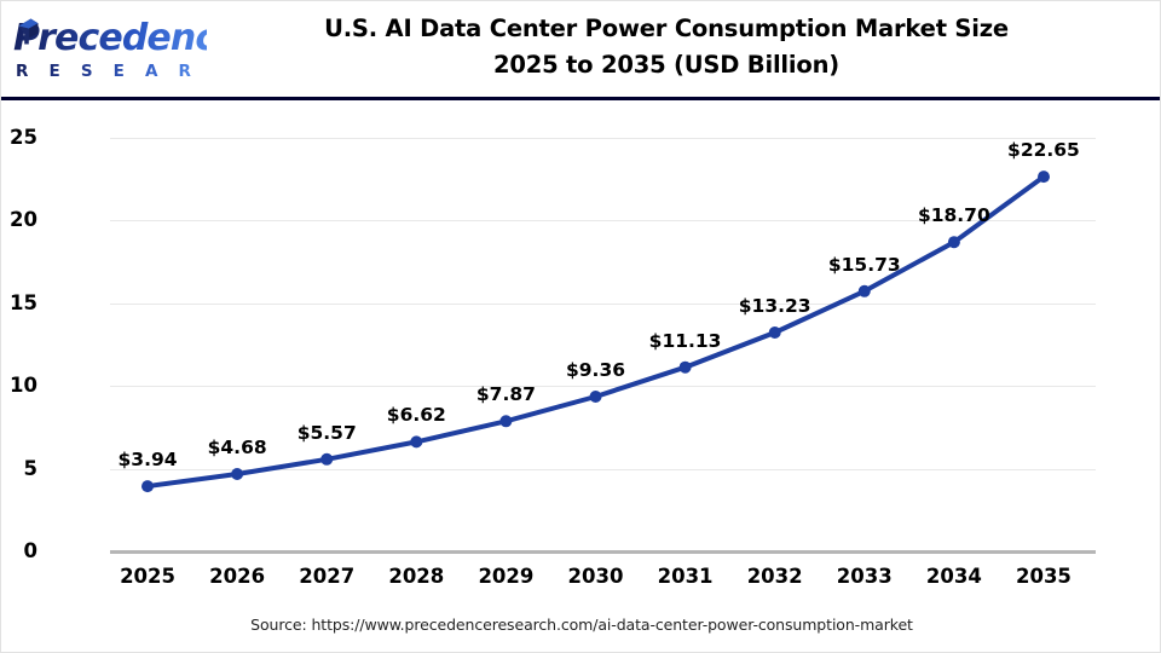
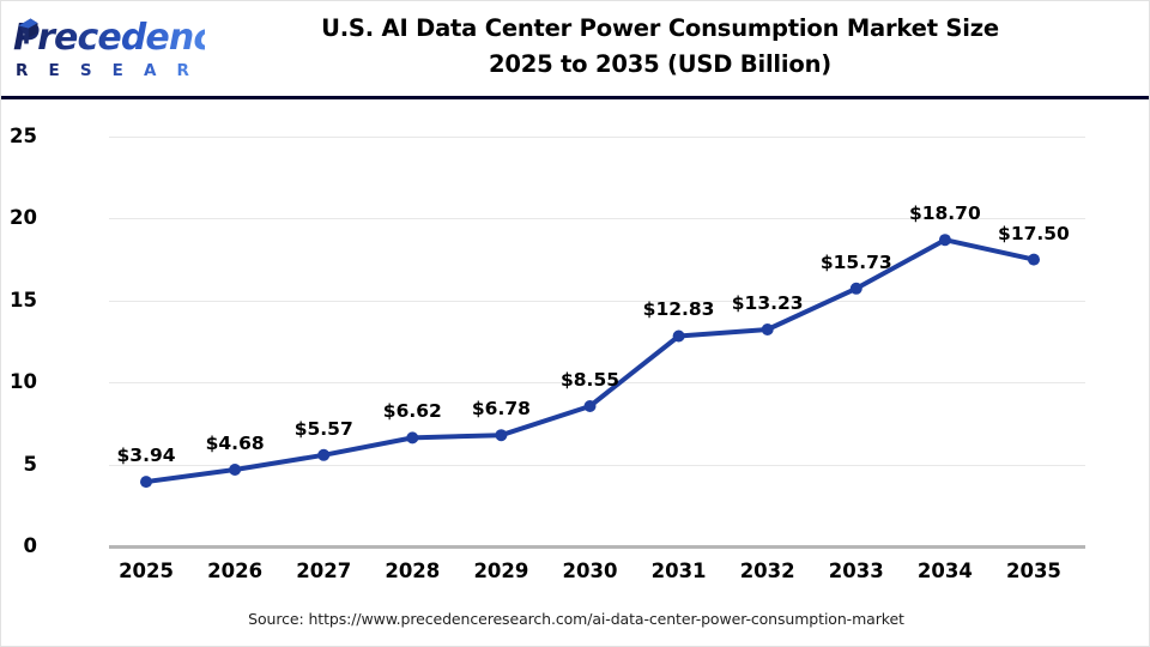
2029: $7.87 -> $6.78
2030: $9.36 -> $8.55
2031: $11.13 -> $12.83
2035: $22.65 -> $17.50
